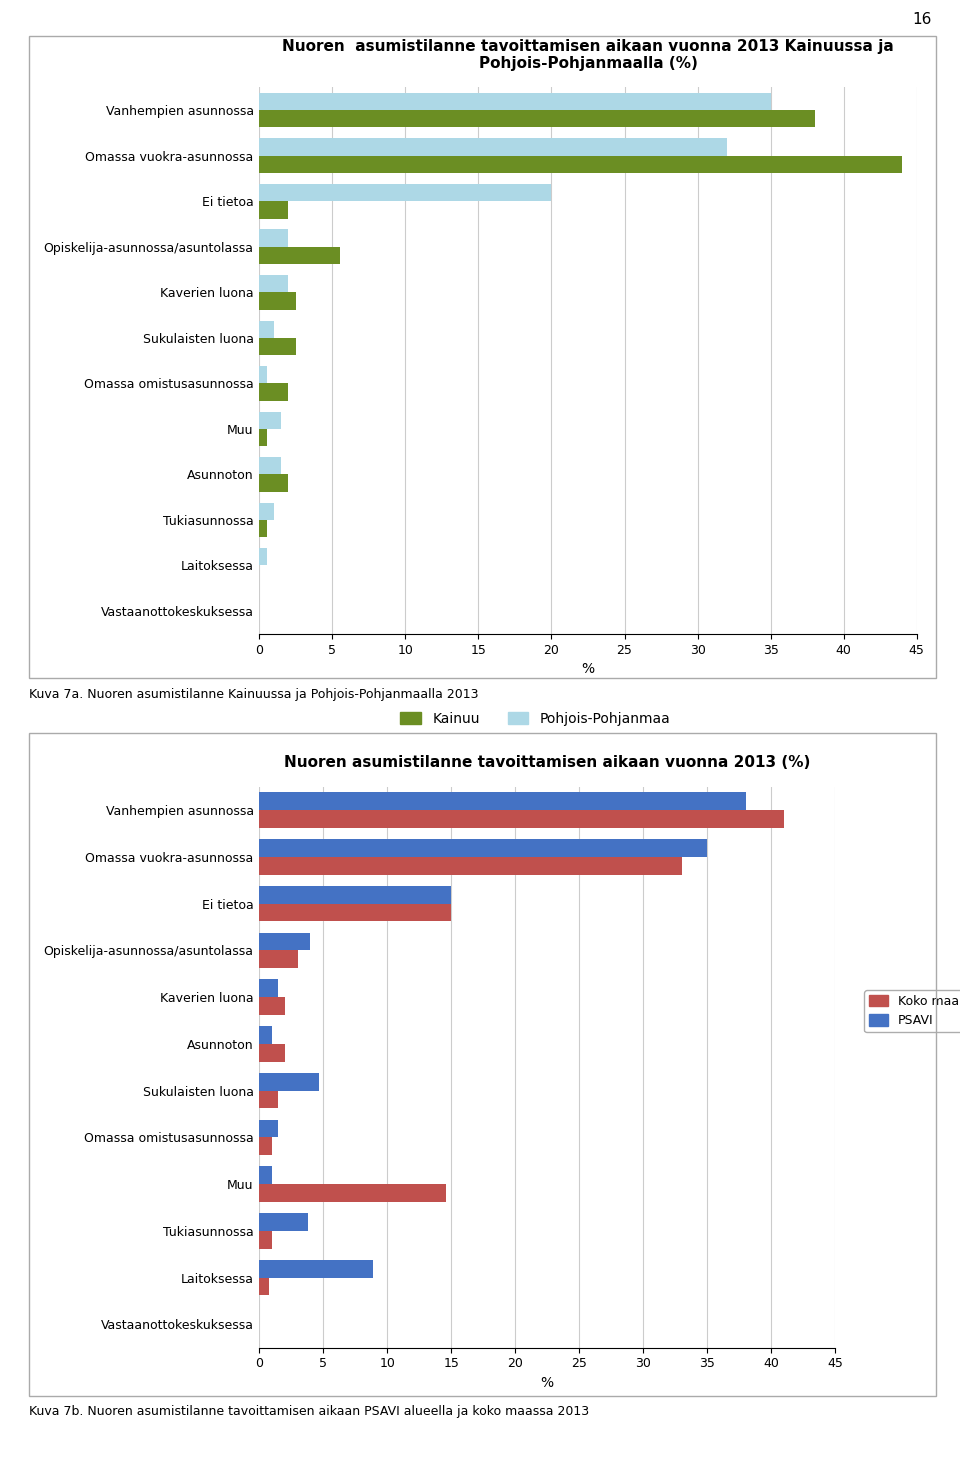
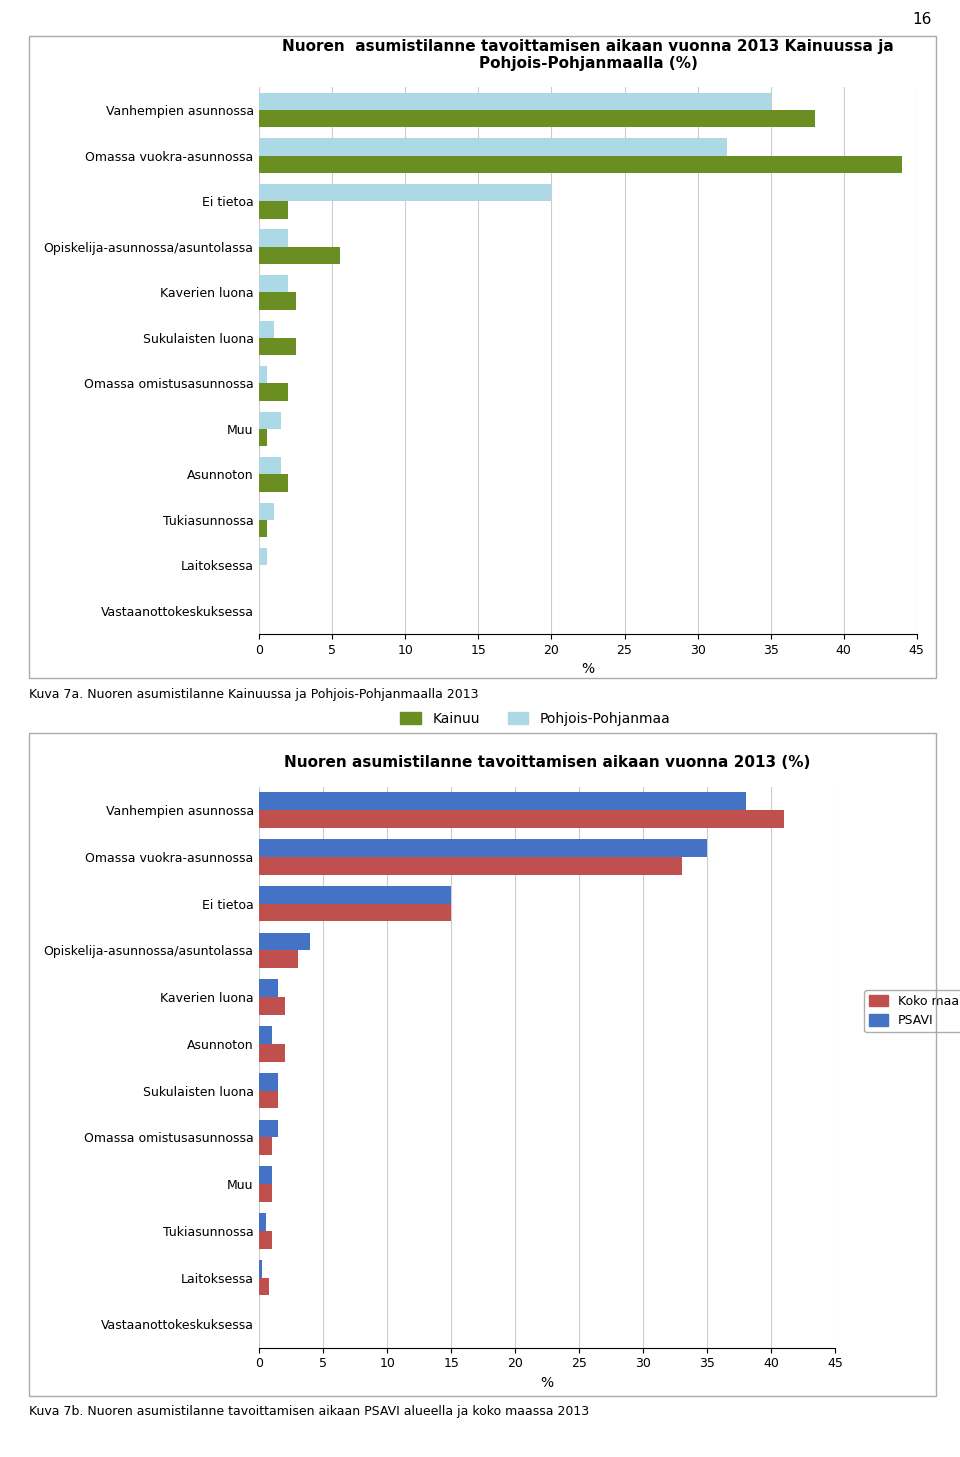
Nuoren asumistilanne tavoittamisen aikaan vuonna 2013 (%)/PSAVI/Sukulaisten luona: 4.7 -> 1.5
Nuoren asumistilanne tavoittamisen aikaan vuonna 2013 (%)/Koko maa/Muu: 14.6 -> 1.0
Nuoren asumistilanne tavoittamisen aikaan vuonna 2013 (%)/PSAVI/Tukiasunnossa: 3.8 -> 0.5
Nuoren asumistilanne tavoittamisen aikaan vuonna 2013 (%)/PSAVI/Laitoksessa: 8.9 -> 0.2
